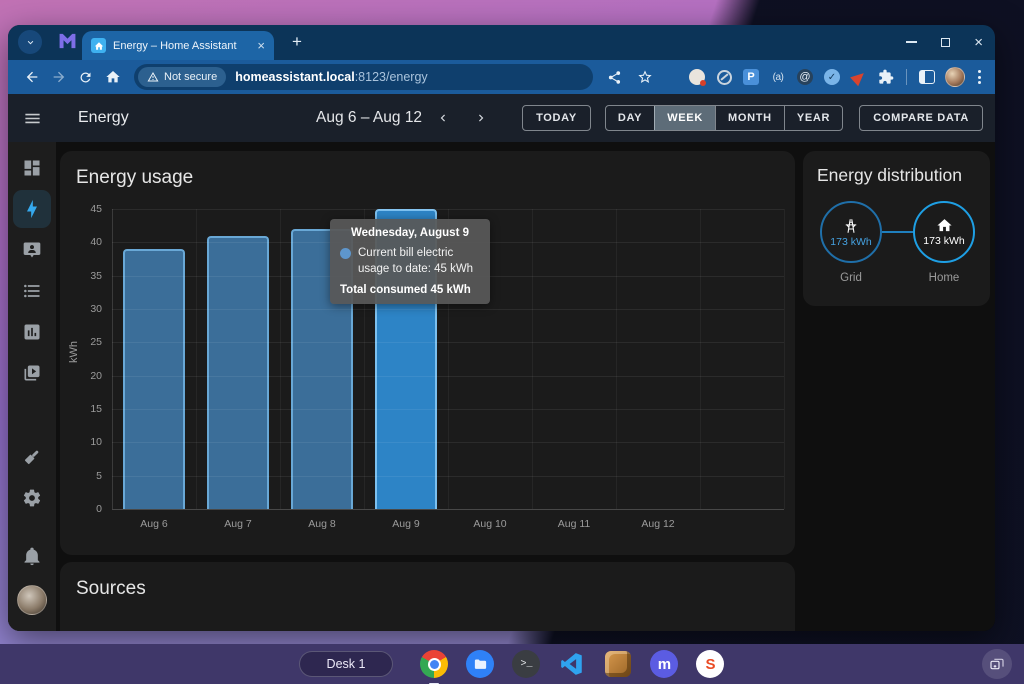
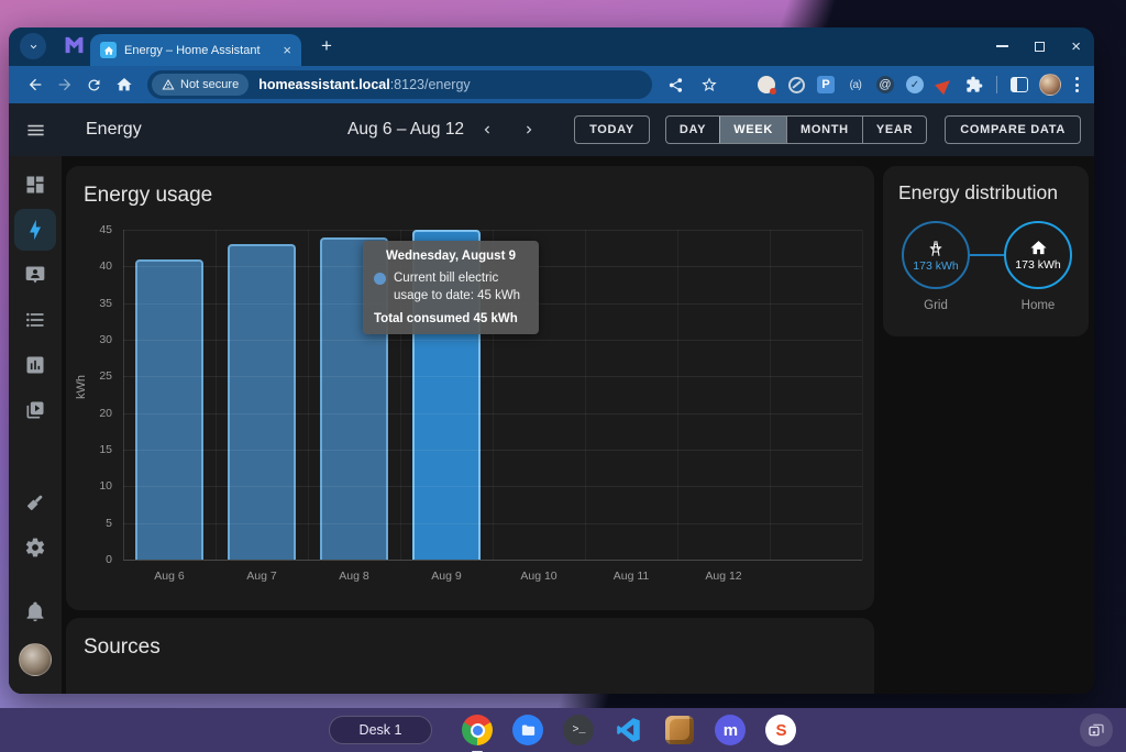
Aug 6: 39 -> 41
Aug 7: 41 -> 43
Aug 8: 42 -> 44
